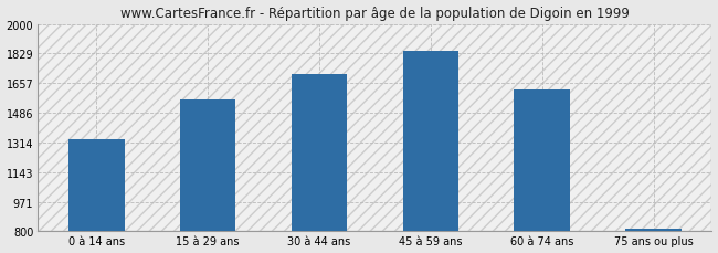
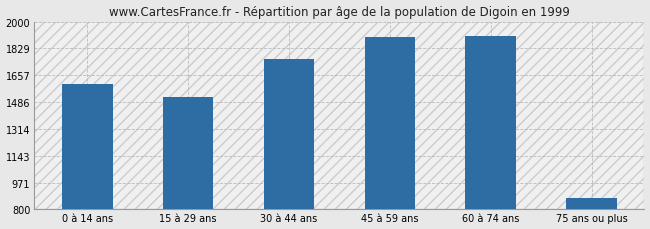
0 à 14 ans: 1330 -> 1600
15 à 29 ans: 1560 -> 1520
30 à 44 ans: 1710 -> 1760
45 à 59 ans: 1840 -> 1900
60 à 74 ans: 1620 -> 1910
75 ans ou plus: 820 -> 870
